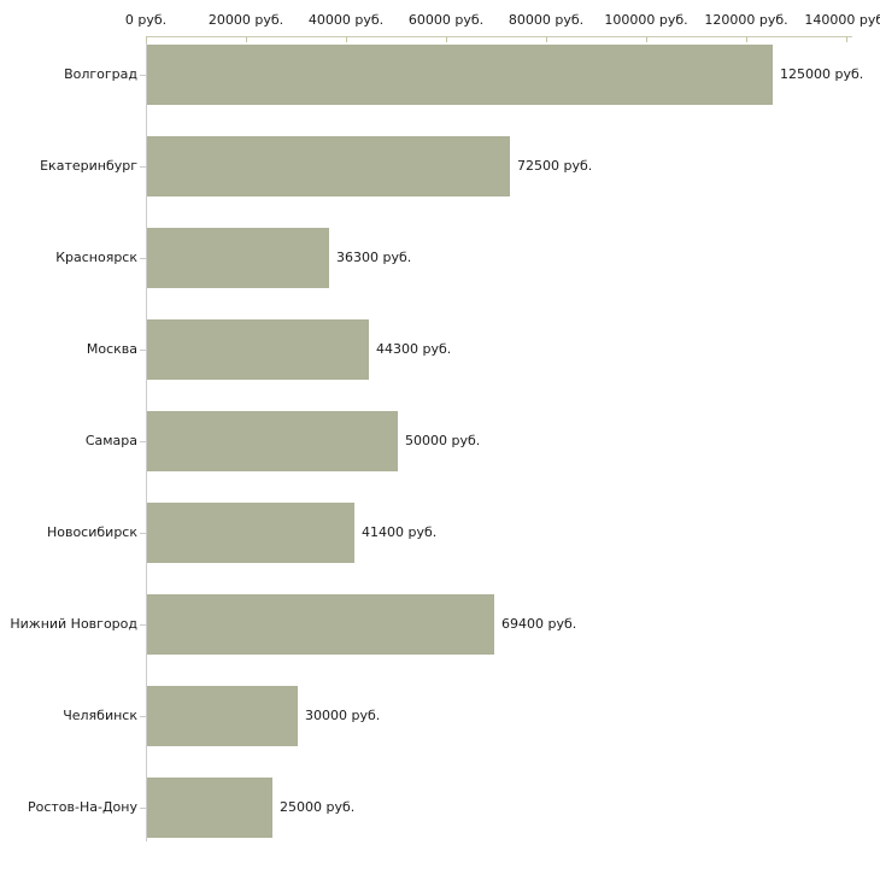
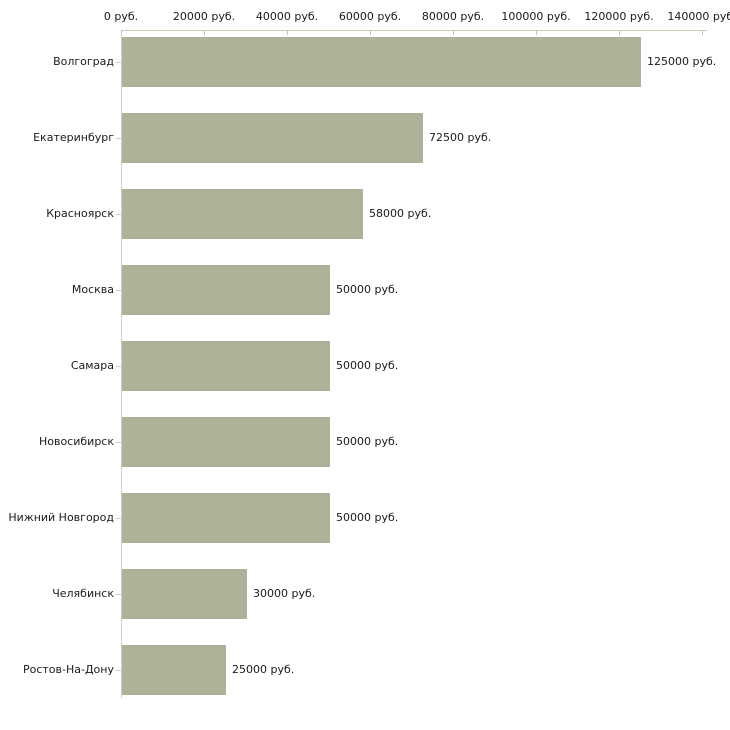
Красноярск: 36300 -> 58000
Москва: 44300 -> 50000
Новосибирск: 41400 -> 50000
Нижний Новгород: 69400 -> 50000
